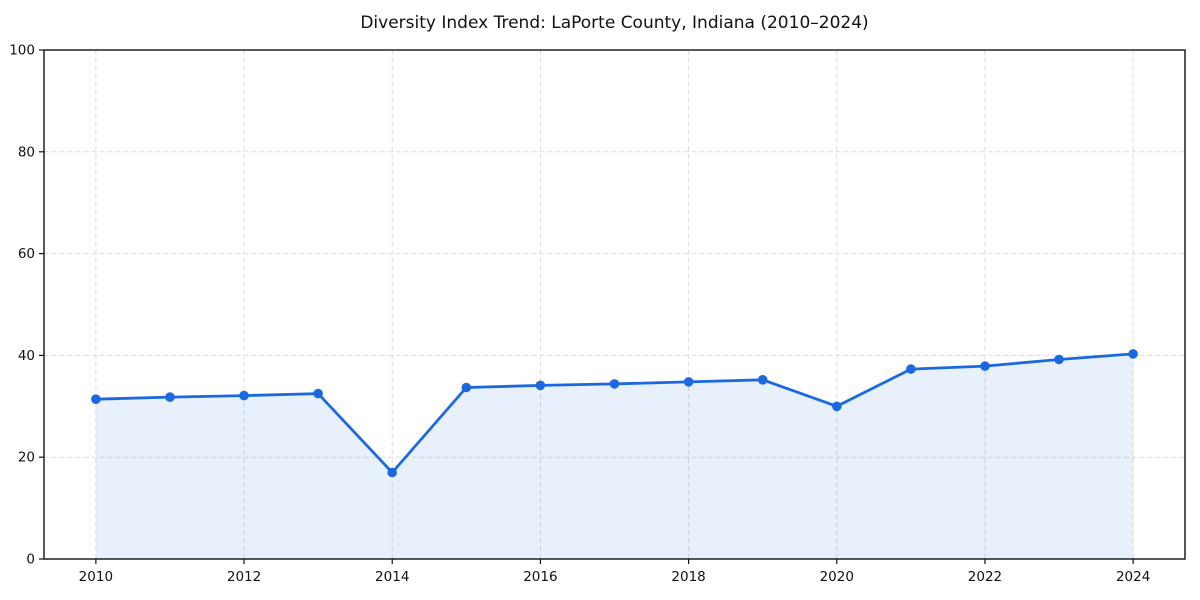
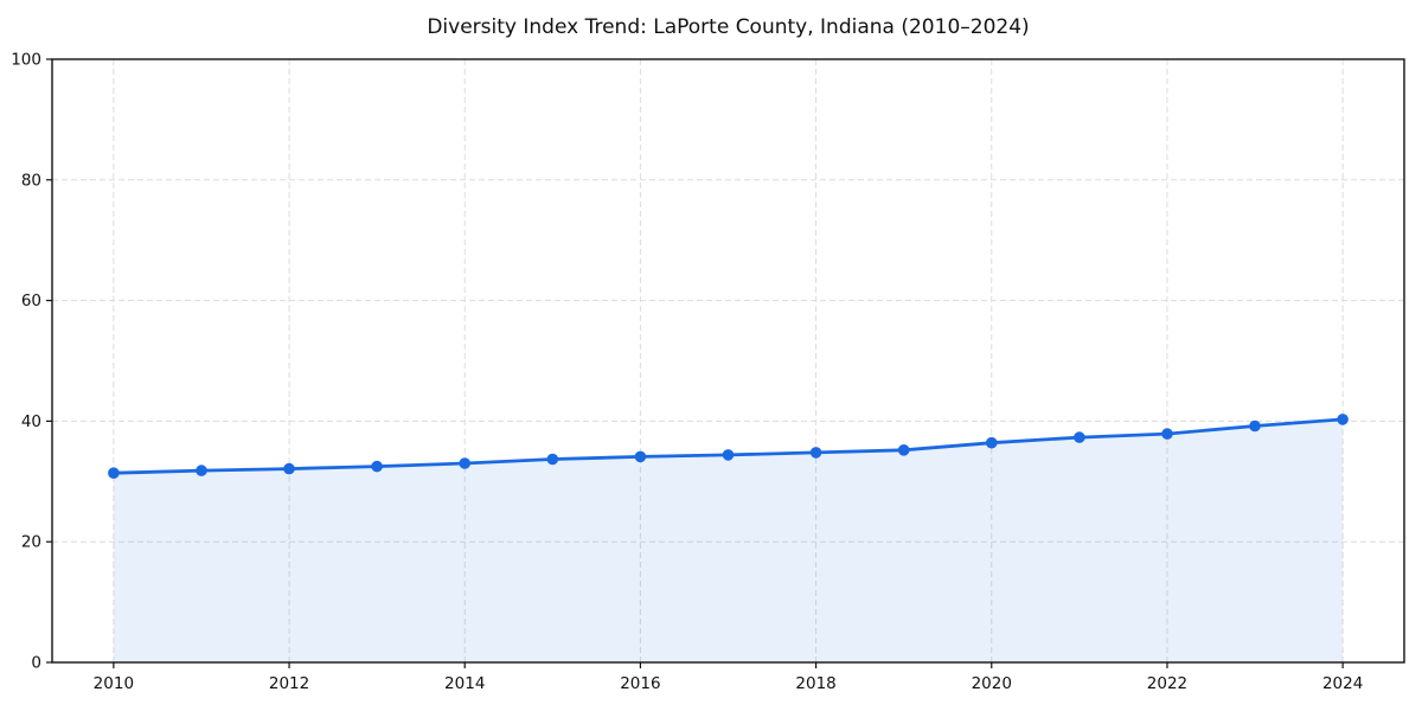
2014: 17 -> 33
2020: 30 -> 36
